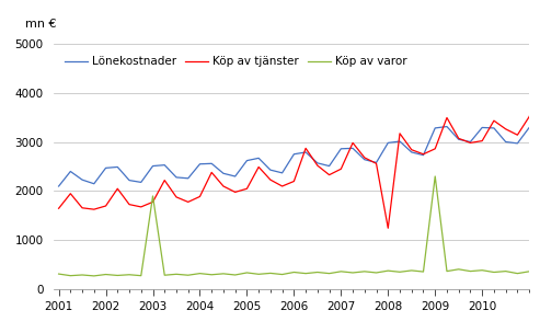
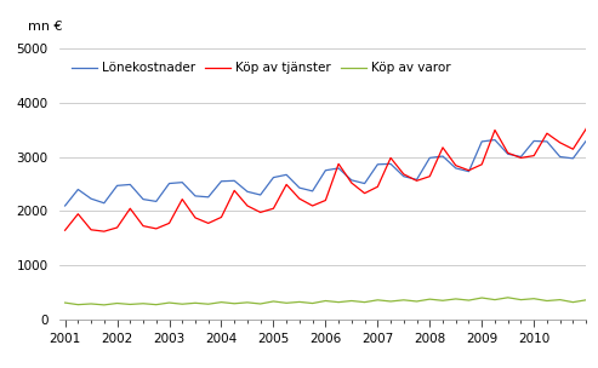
Köp av varor/2003: 1900 -> 320
Köp av tjänster/2008: 1250 -> 2640
Köp av varor/2009: 2300 -> 410
